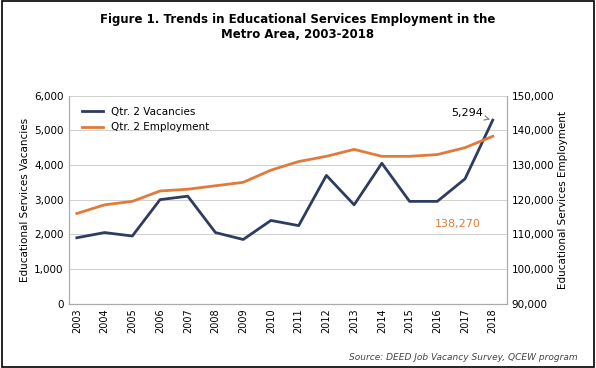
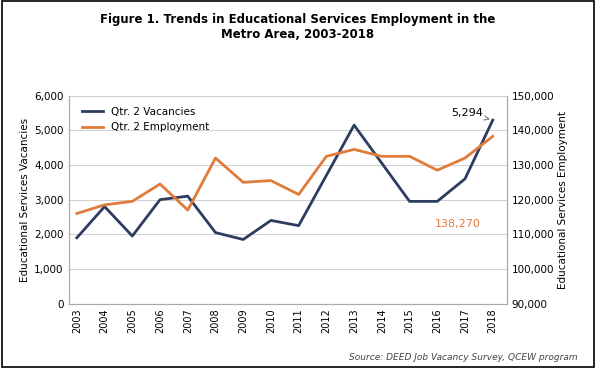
Qtr. 2 Vacancies/2004: 2,050 -> 2,800
Qtr. 2 Employment/2006: 122,500 -> 124,500
Qtr. 2 Employment/2007: 123,000 -> 117,000
Qtr. 2 Employment/2008: 124,000 -> 132,000
Qtr. 2 Employment/2010: 128,500 -> 125,500
Qtr. 2 Employment/2011: 131,000 -> 121,500
Qtr. 2 Vacancies/2013: 2,850 -> 5,150
Qtr. 2 Employment/2016: 133,000 -> 128,500
Qtr. 2 Employment/2017: 135,000 -> 132,000
